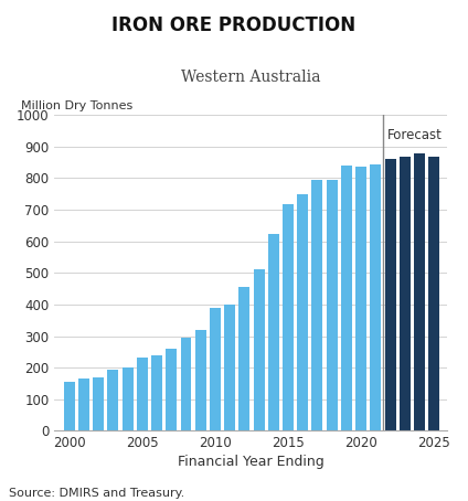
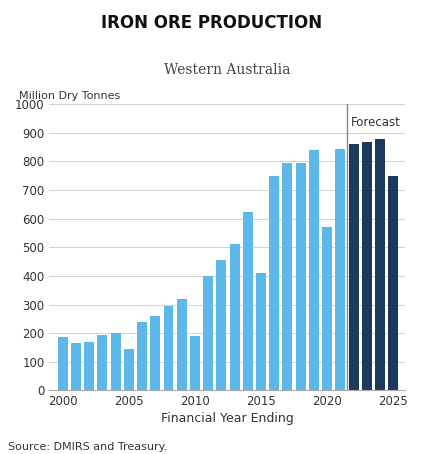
2000: 155 -> 185
2005: 232 -> 145
2010: 390 -> 190
2015: 718 -> 410
2020: 838 -> 570
2025: 868 -> 750
